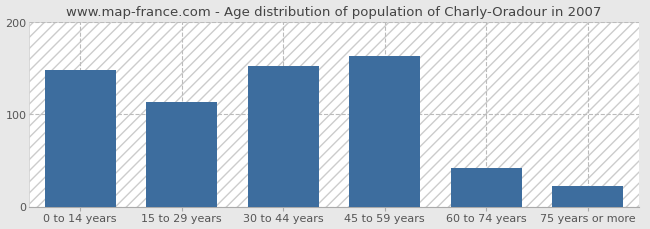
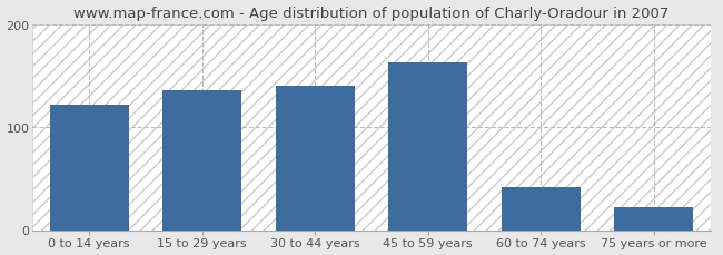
0 to 14 years: 148 -> 122
15 to 29 years: 113 -> 136
30 to 44 years: 152 -> 140
